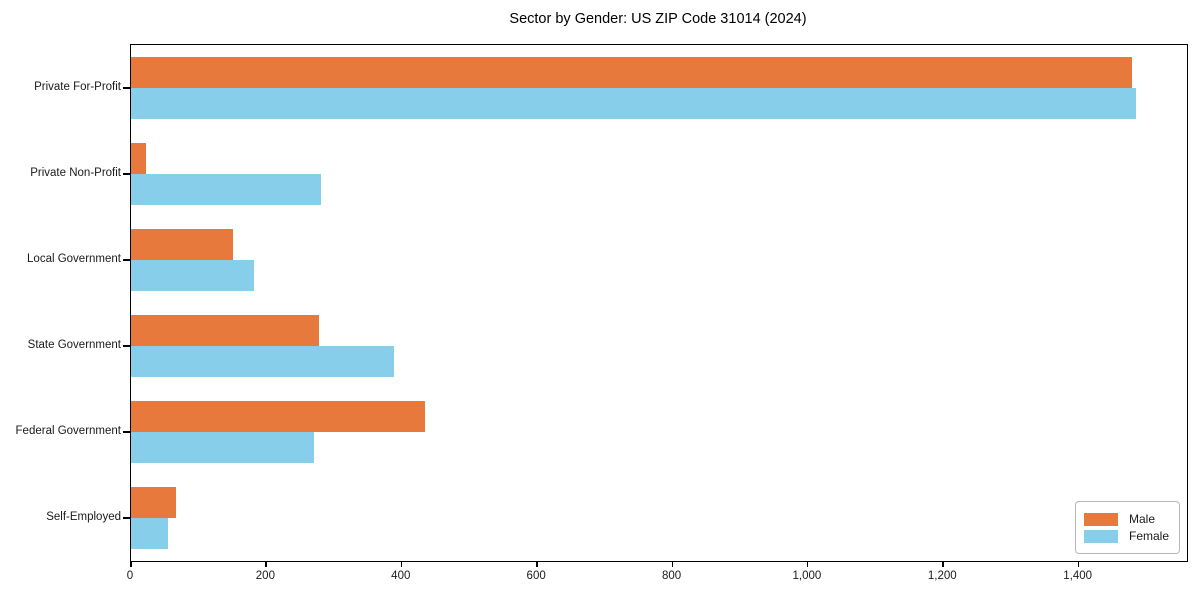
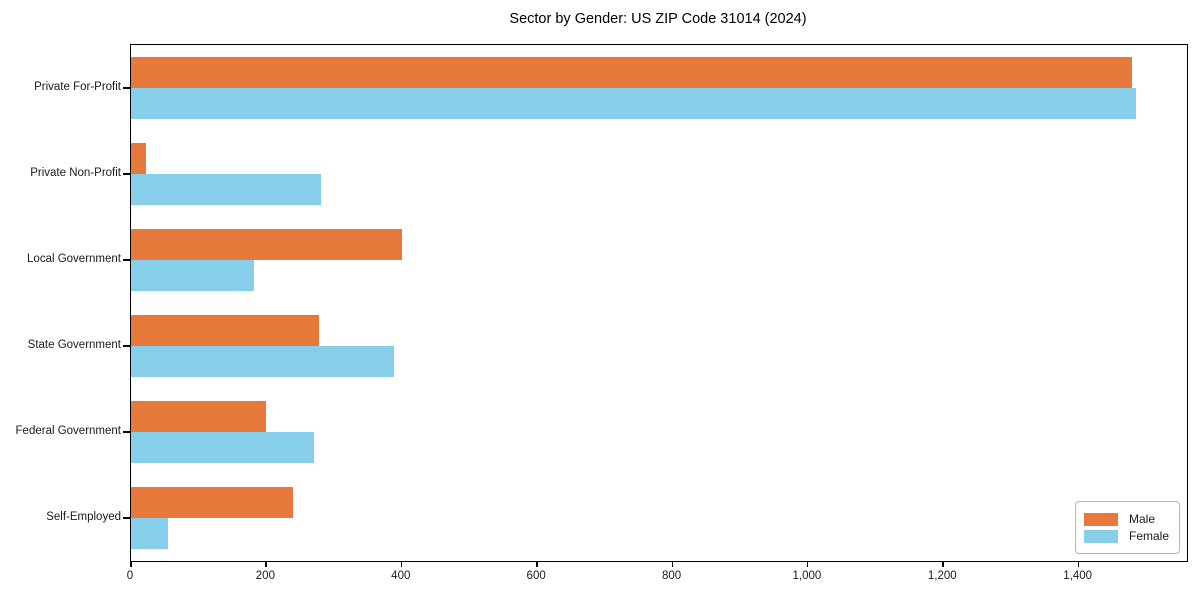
Male/Local Government: 150 -> 400
Male/Federal Government: 430 -> 200
Male/Self-Employed: 70 -> 240
